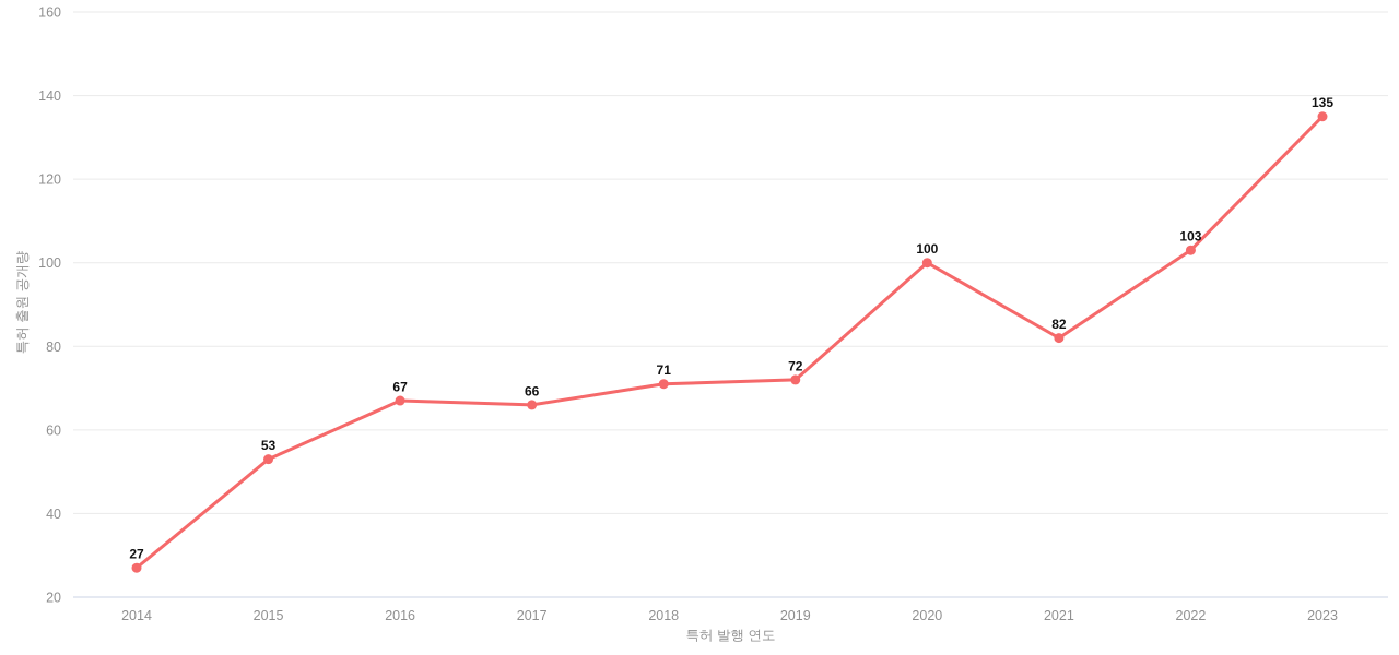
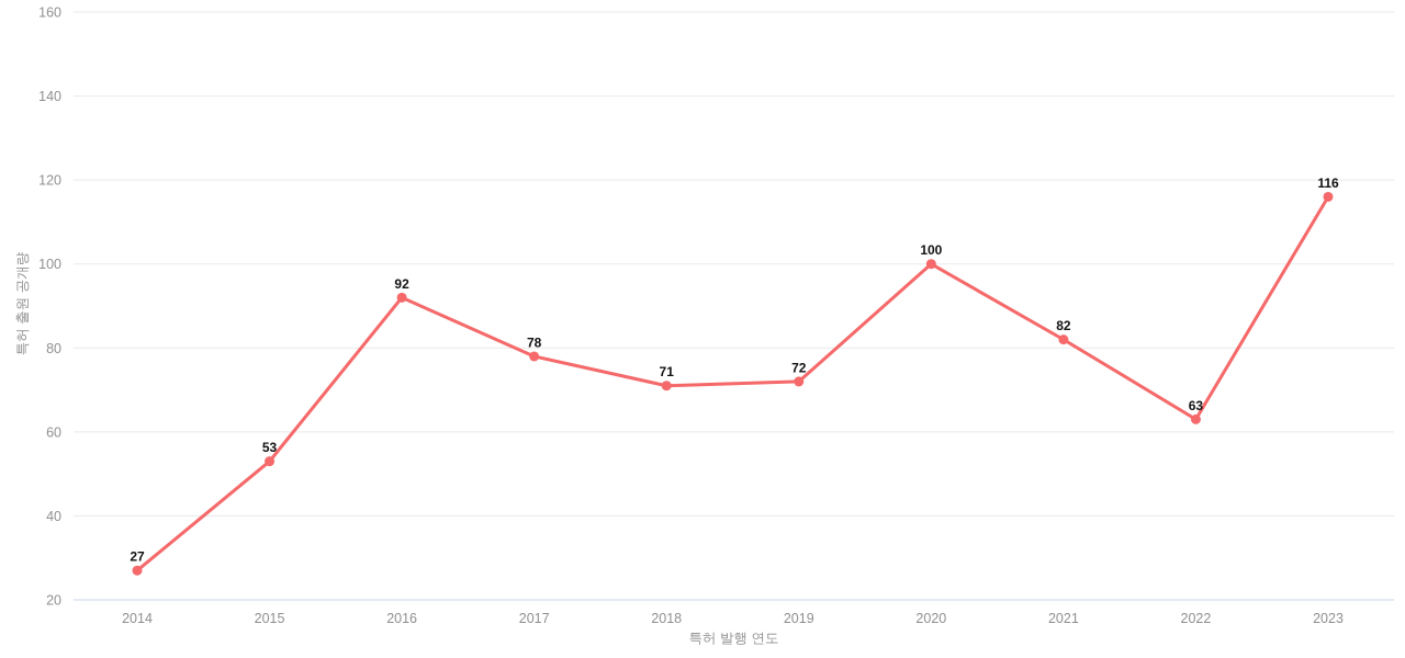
2016: 67 -> 92
2017: 66 -> 78
2022: 103 -> 63
2023: 135 -> 116
